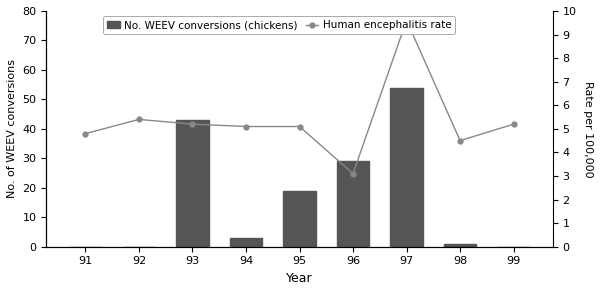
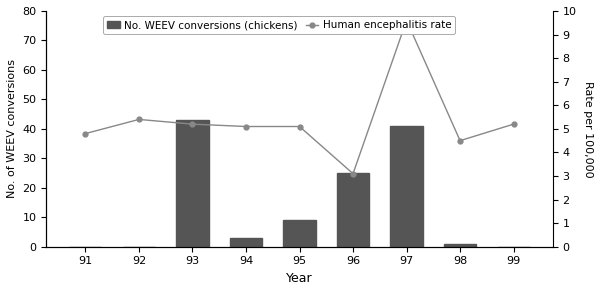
No. WEEV conversions (chickens)/95: 19 -> 9
No. WEEV conversions (chickens)/96: 29 -> 25
No. WEEV conversions (chickens)/97: 54 -> 41
